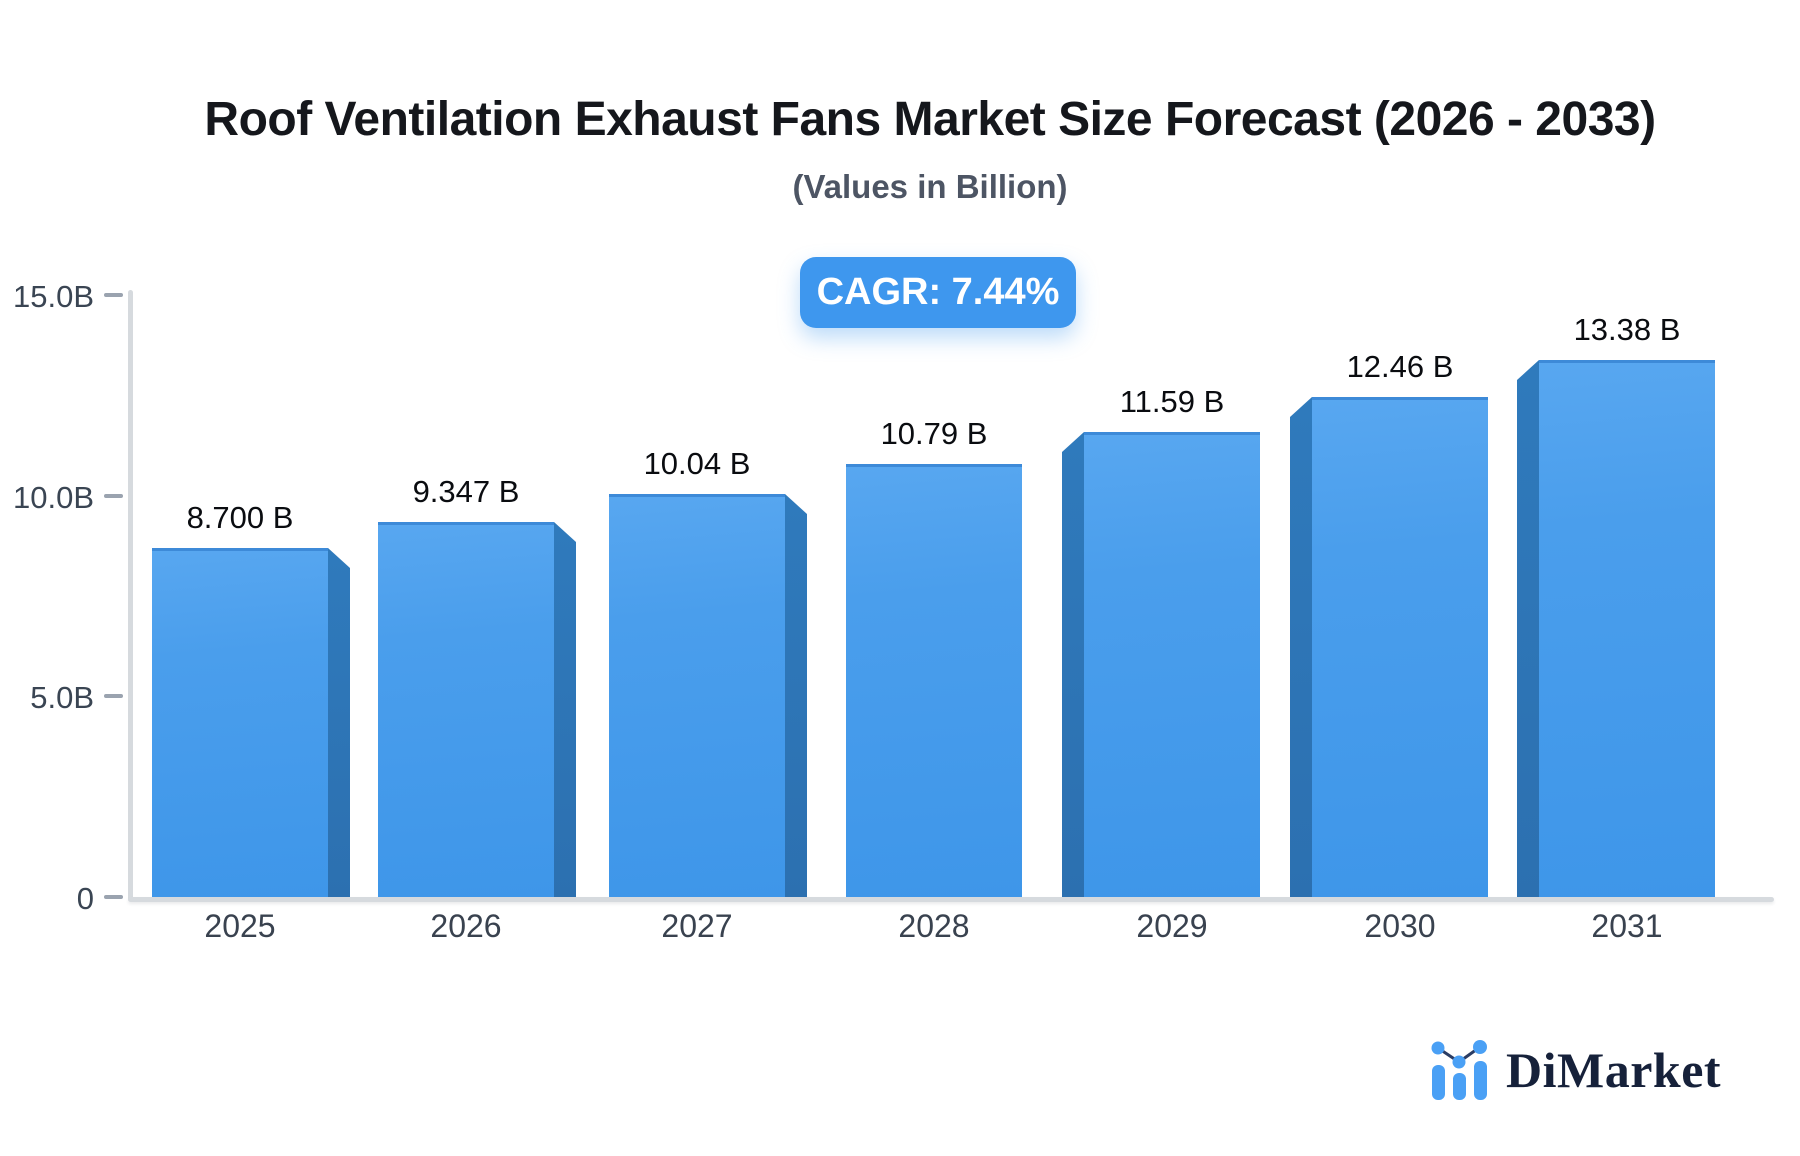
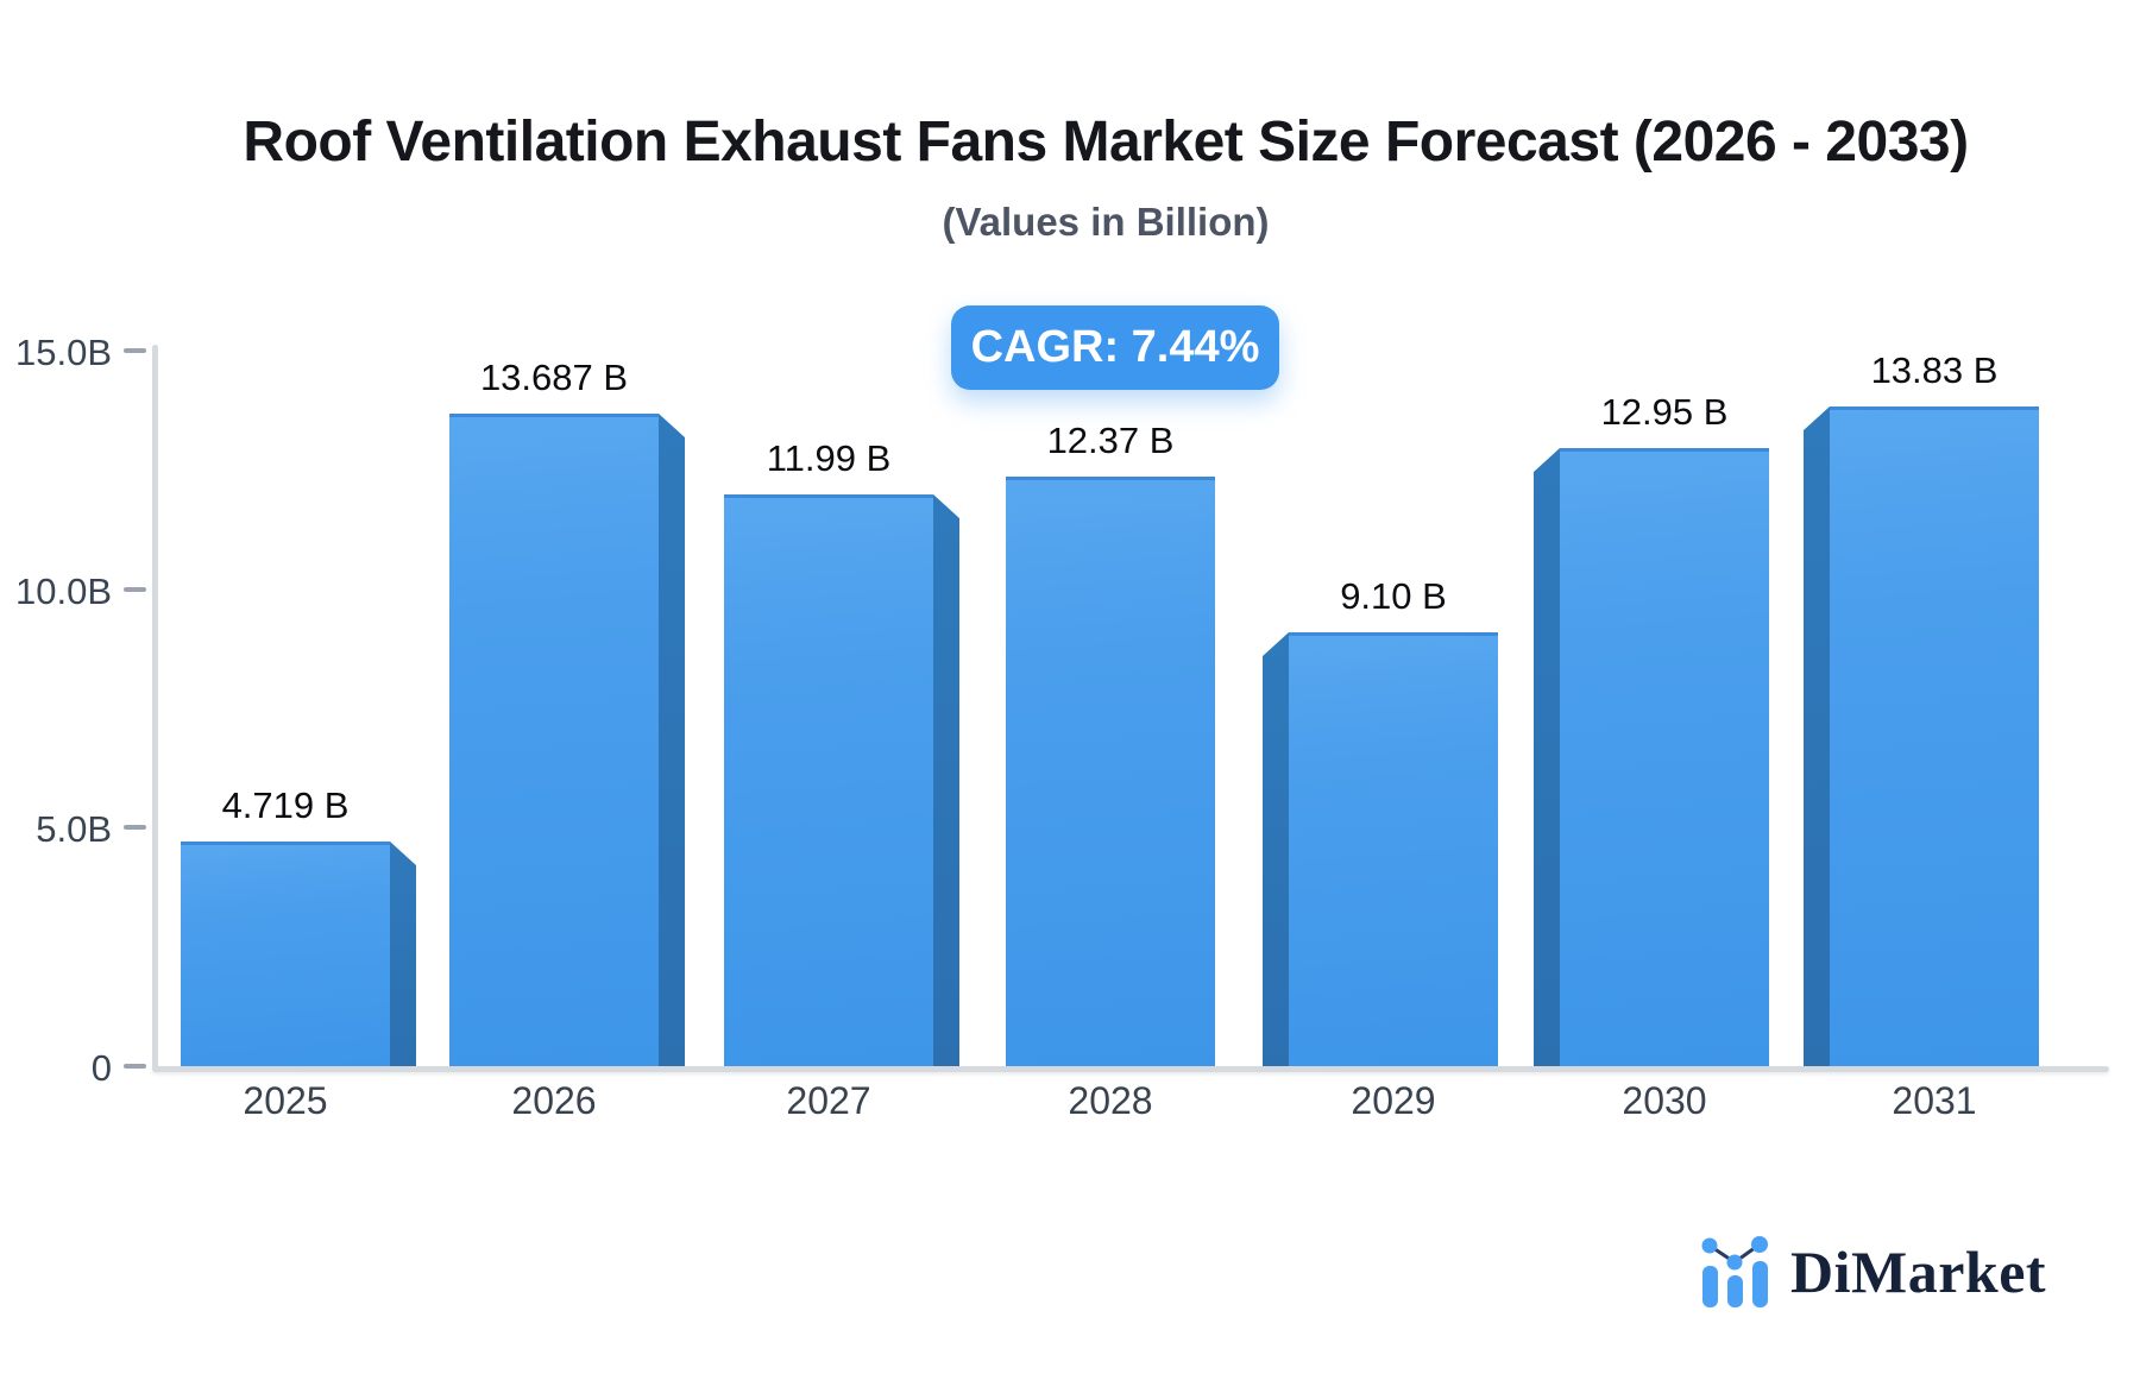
2025: 8.700 -> 4.719
2026: 9.347 -> 13.687
2027: 10.04 -> 11.99
2028: 10.79 -> 12.37
2029: 11.59 -> 9.10
2030: 12.46 -> 12.95
2031: 13.38 -> 13.83
